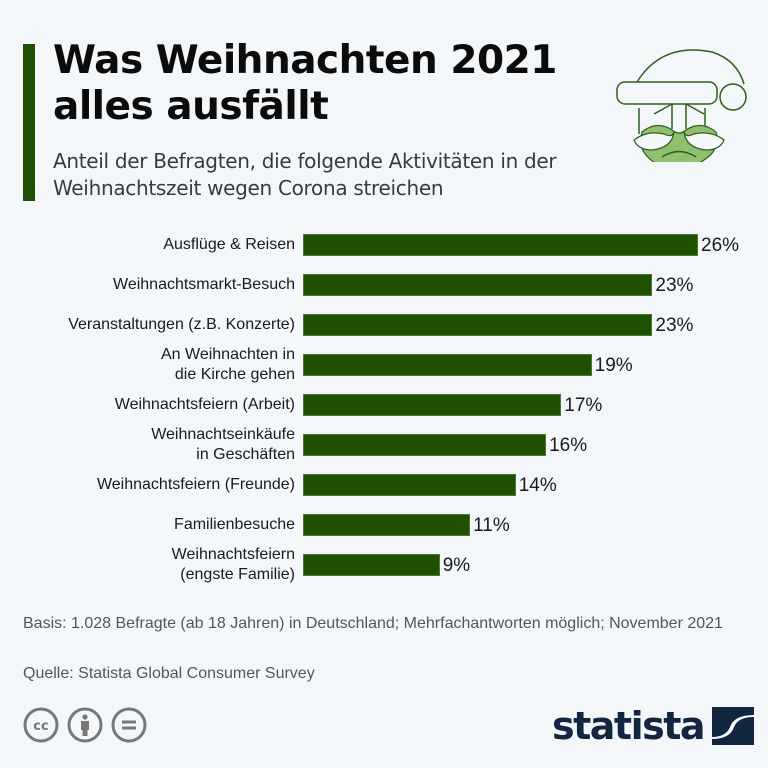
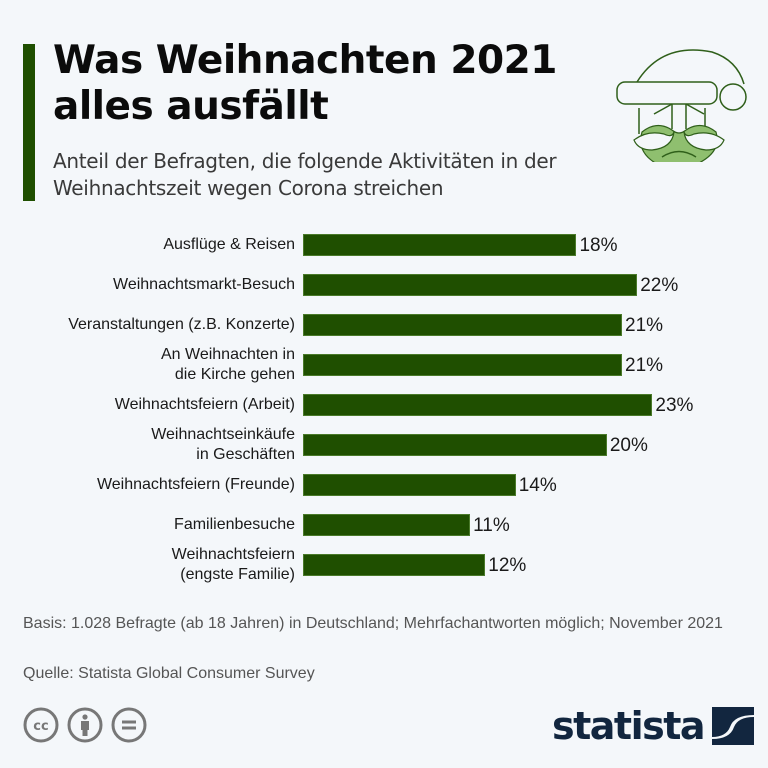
Ausflüge & Reisen: 26% -> 18%
Weihnachtsmarkt-Besuch: 23% -> 22%
Veranstaltungen (z.B. Konzerte): 23% -> 21%
An Weihnachten in die Kirche gehen: 19% -> 21%
Weihnachtsfeiern (Arbeit): 17% -> 23%
Weihnachtseinkäufe in Geschäften: 16% -> 20%
Weihnachtsfeiern (engste Familie): 9% -> 12%
